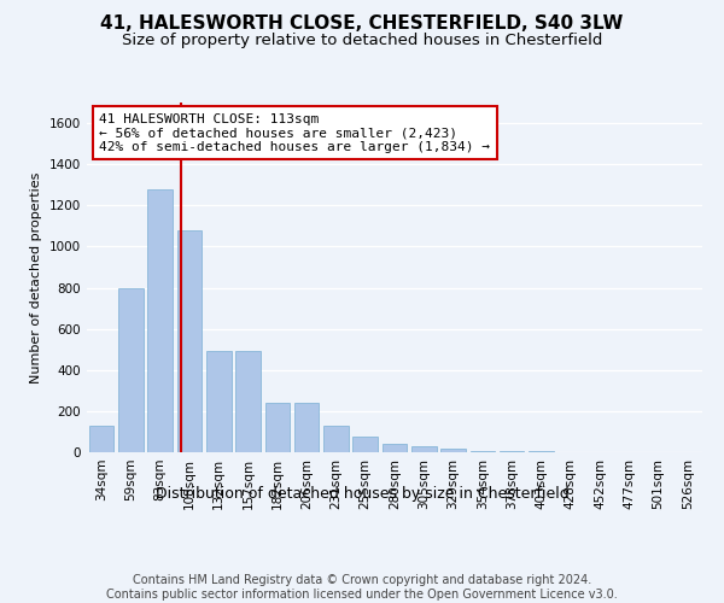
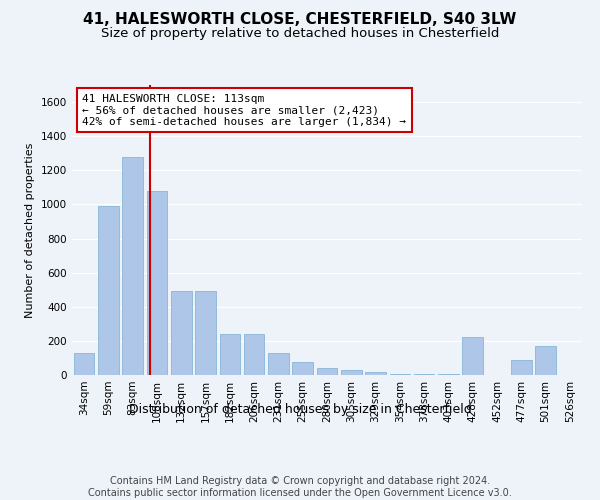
59sqm: 800 -> 990
428sqm: 0 -> 220
477sqm: 0 -> 90
501sqm: 0 -> 170
